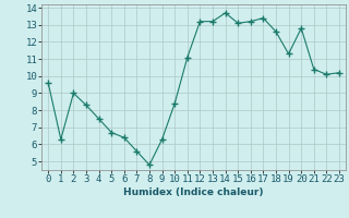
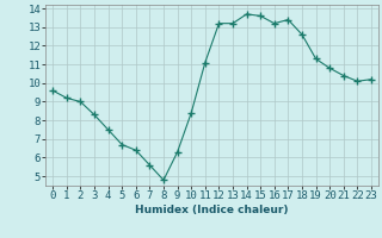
1: 6.3 -> 9.2
15: 13.1 -> 13.6
20: 12.8 -> 10.8
